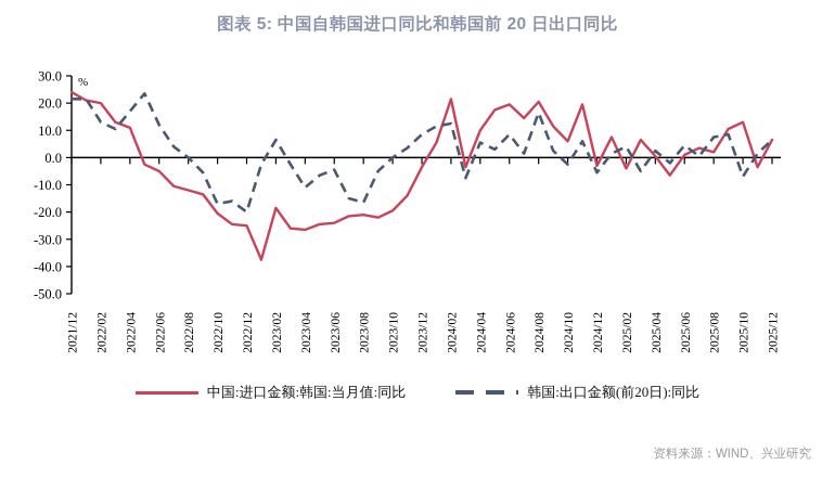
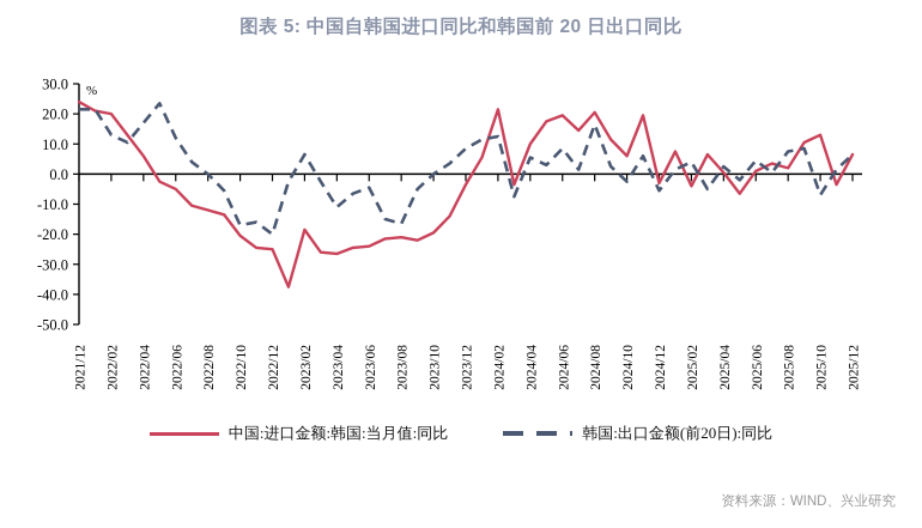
中国:进口金额:韩国:当月值:同比/2022/04: 11 -> 6
